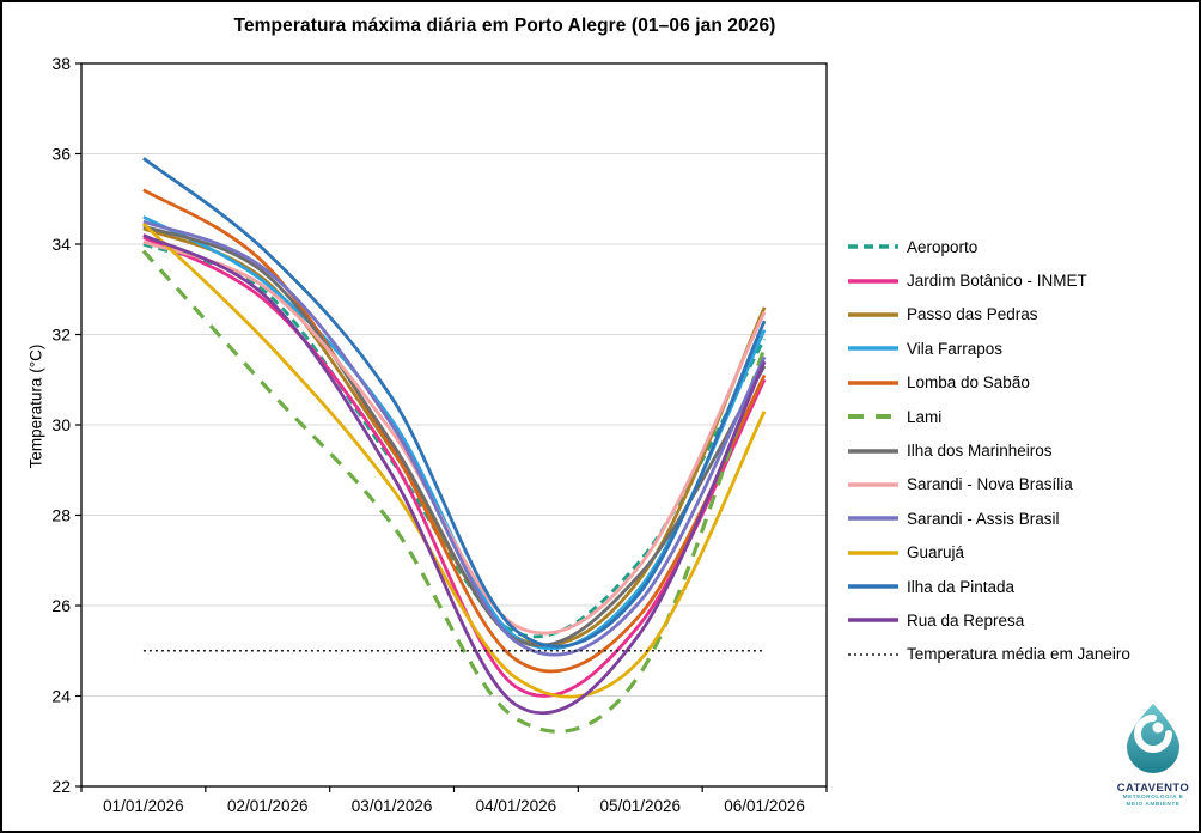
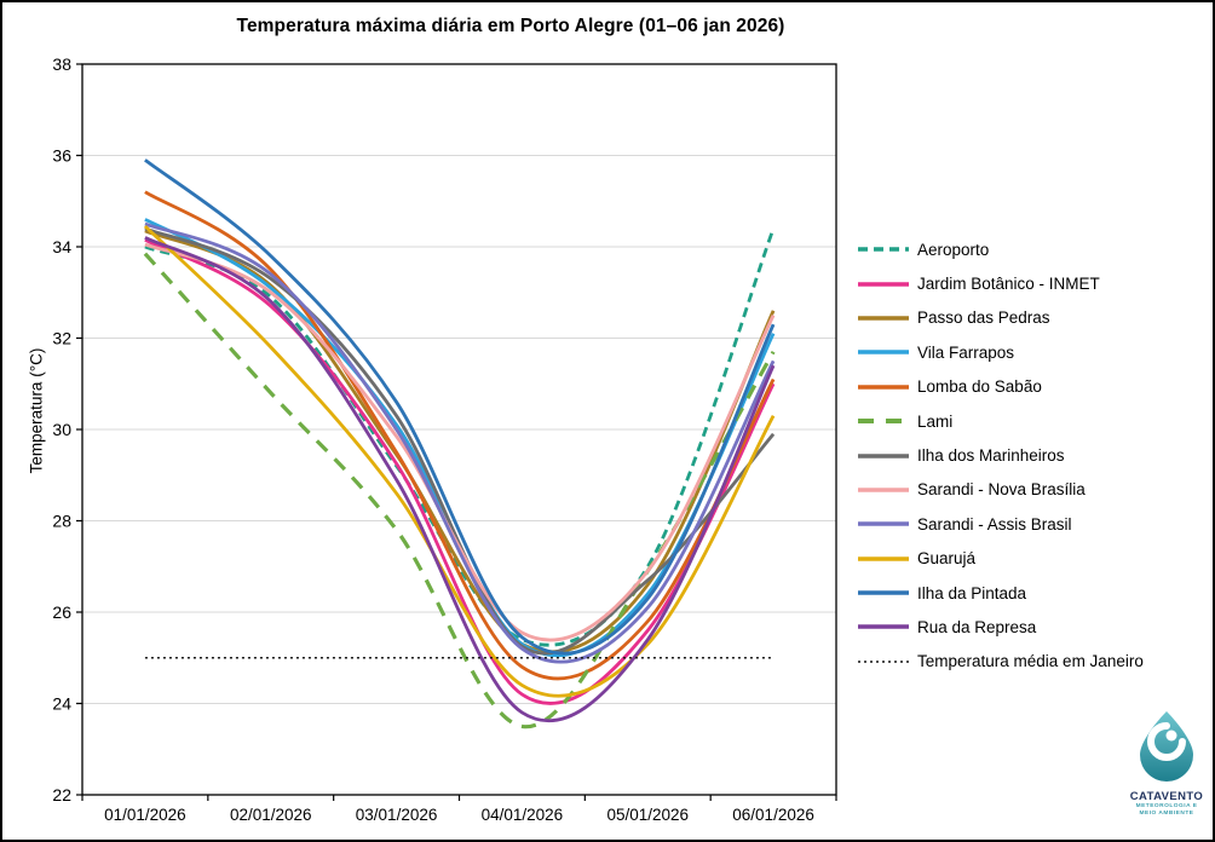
Ilha dos Marinheiros/03/01/2026: 29.6 -> 30.3
Temperatura média em Janeiro/04/01/2026: 25 -> 26
Lami/05/01/2026: 24.5 -> 26.9
Guarujá/05/01/2026: 24.8 -> 25.3
Temperatura média em Janeiro/05/01/2026: 25 -> 24
Aeroporto/06/01/2026: 31.9 -> 34.4
Ilha dos Marinheiros/06/01/2026: 31.3 -> 29.9
